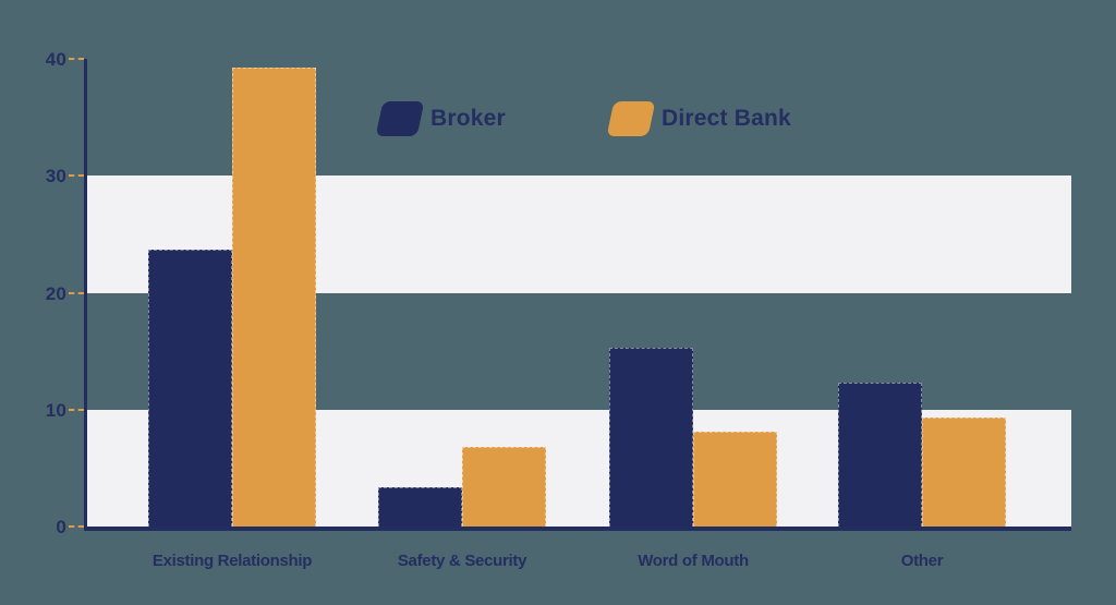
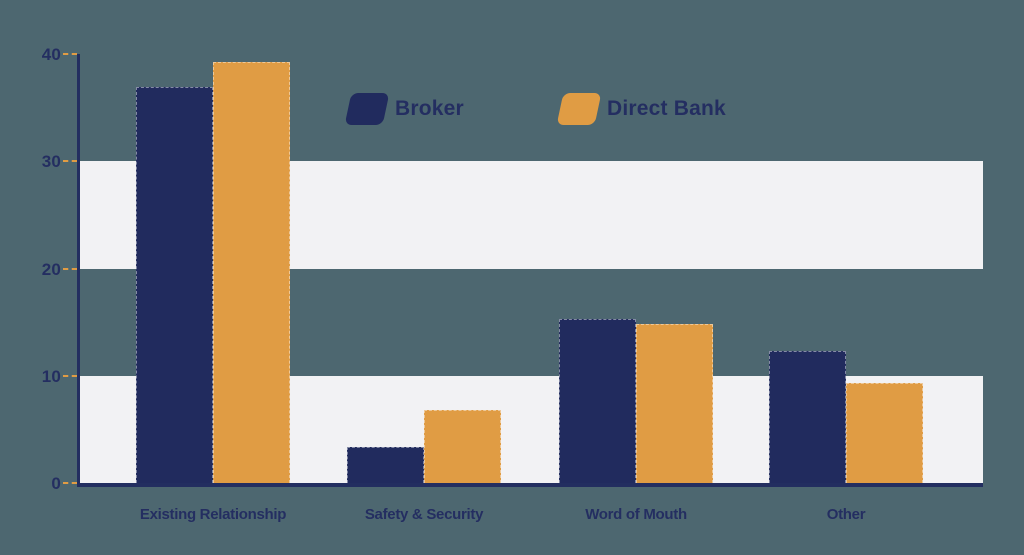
Broker/Existing Relationship: 23.7 -> 36.9
Direct Bank/Word of Mouth: 8.1 -> 14.8
